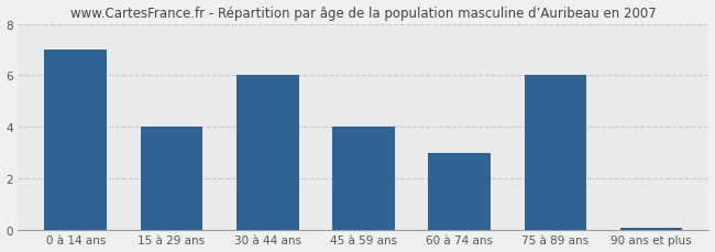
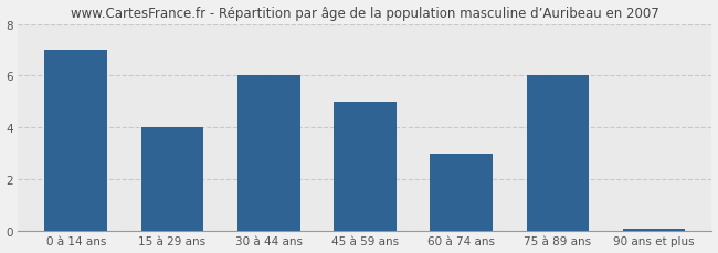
45 à 59 ans: 4.0 -> 5.0
